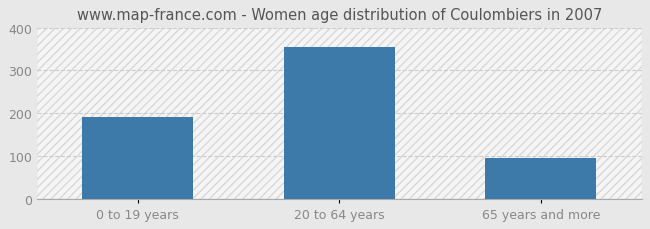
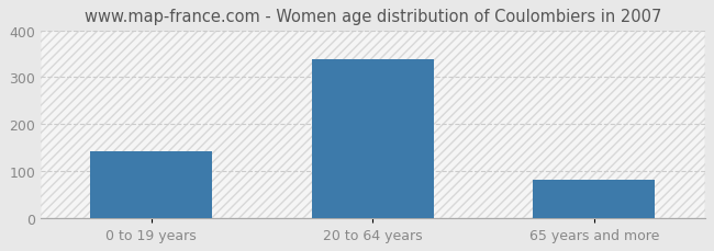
0 to 19 years: 190 -> 142
20 to 64 years: 355 -> 338
65 years and more: 95 -> 80
